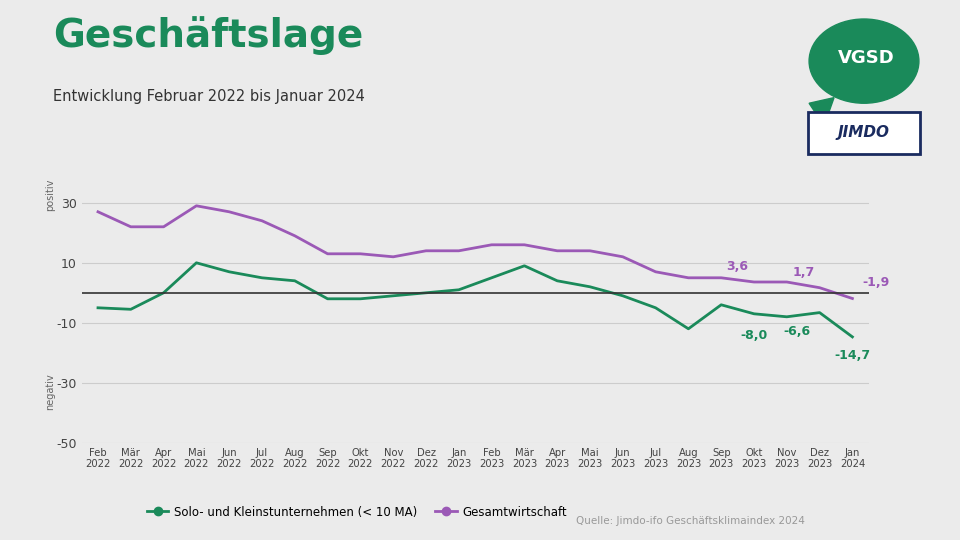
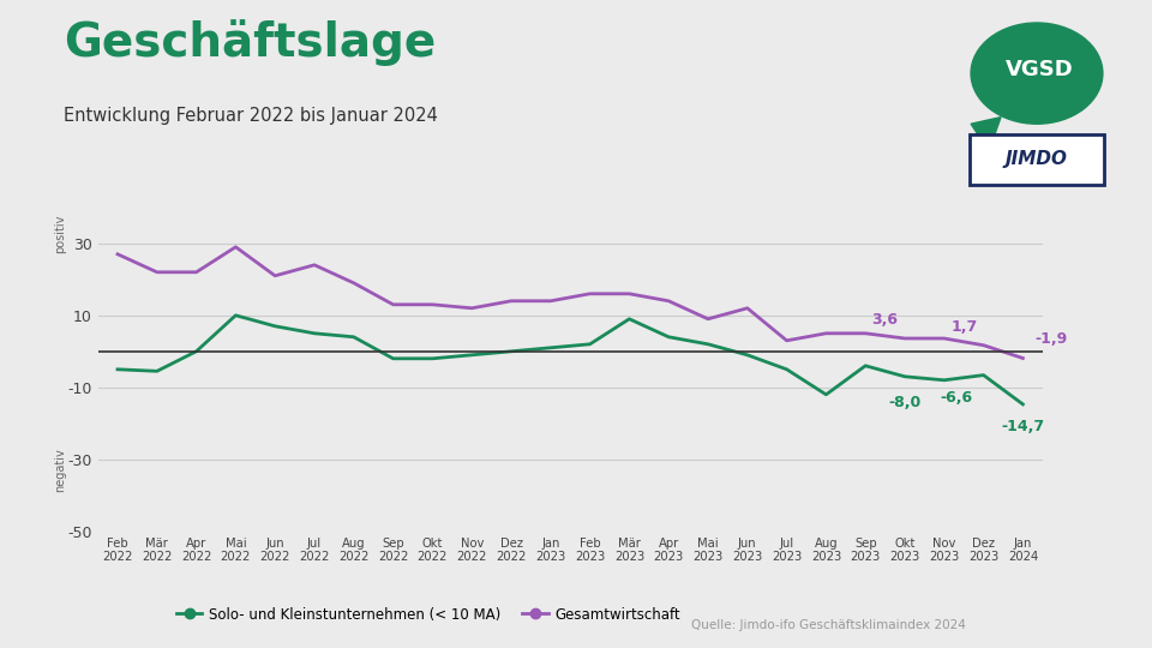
Gesamtwirtschaft/Jun 2022: 27.0 -> 21.0
Solo- und Kleinstunternehmen (< 10 MA)/Feb 2023: 5.0 -> 2.0
Gesamtwirtschaft/Mai 2023: 14.0 -> 9.0
Gesamtwirtschaft/Jul 2023: 7.0 -> 3.0
